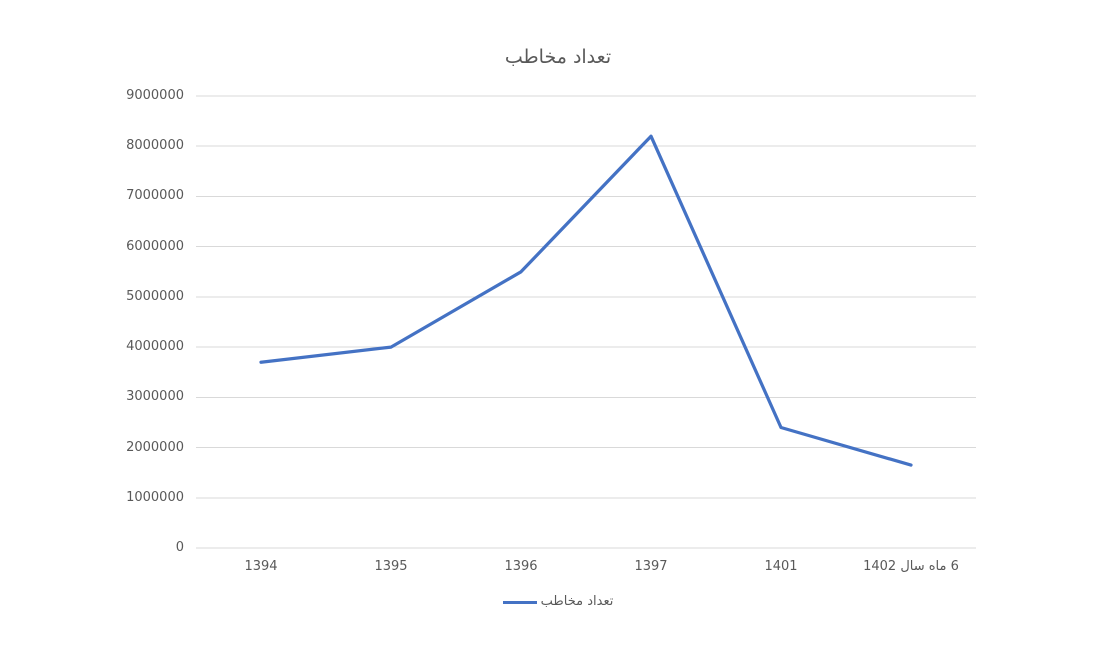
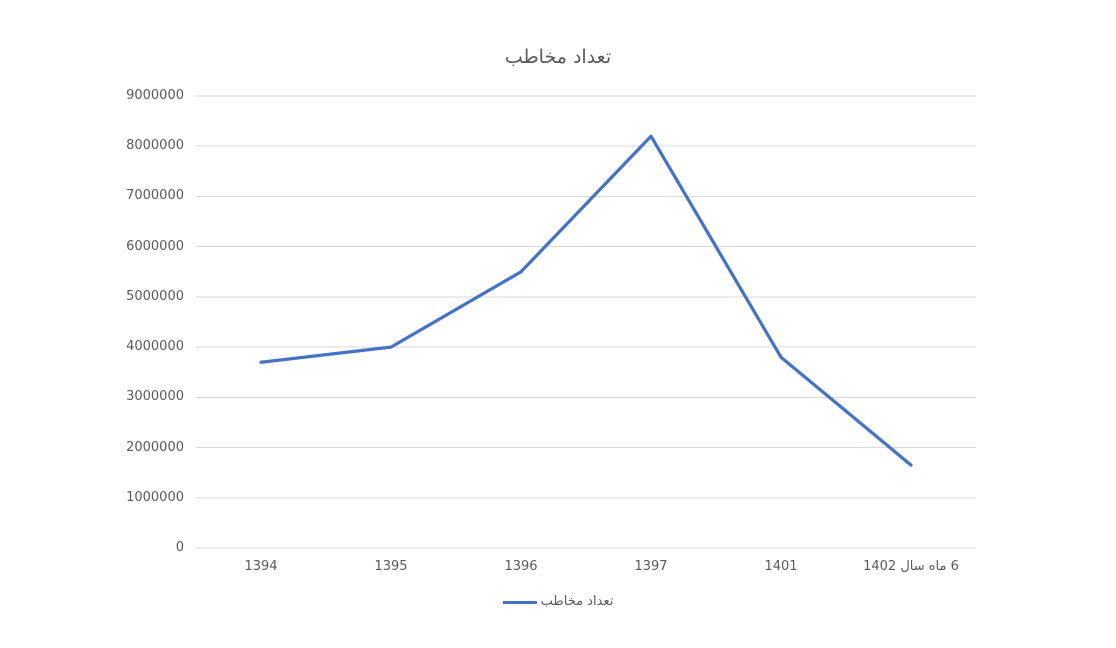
1401: 2400000 -> 3800000
